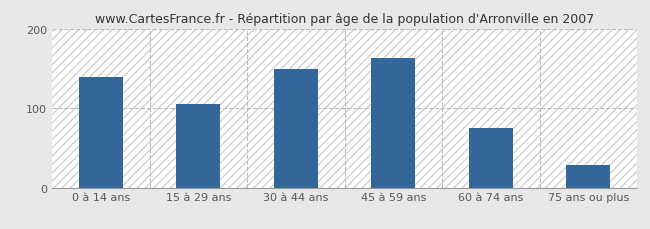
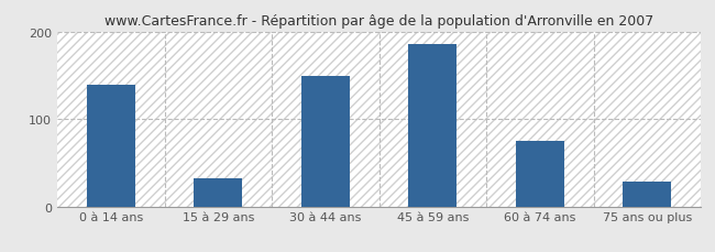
15 à 29 ans: 105 -> 32
45 à 59 ans: 163 -> 186
